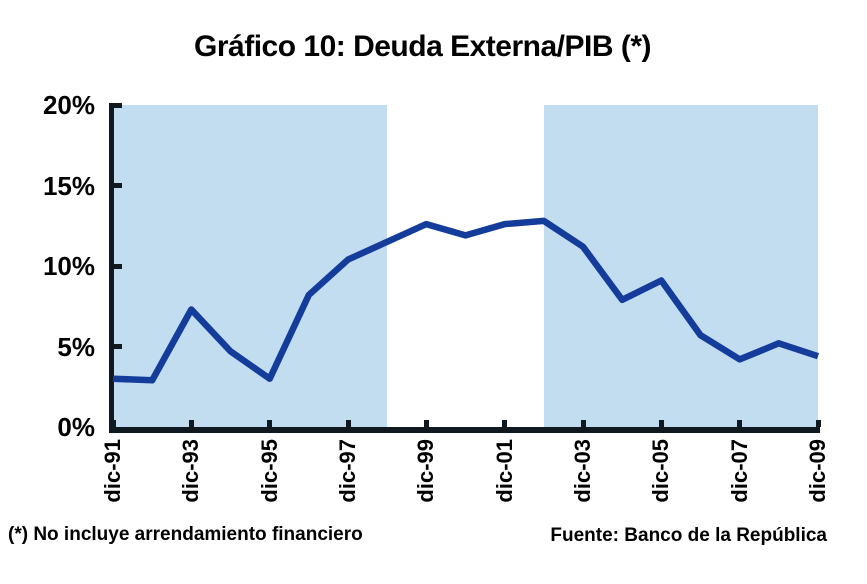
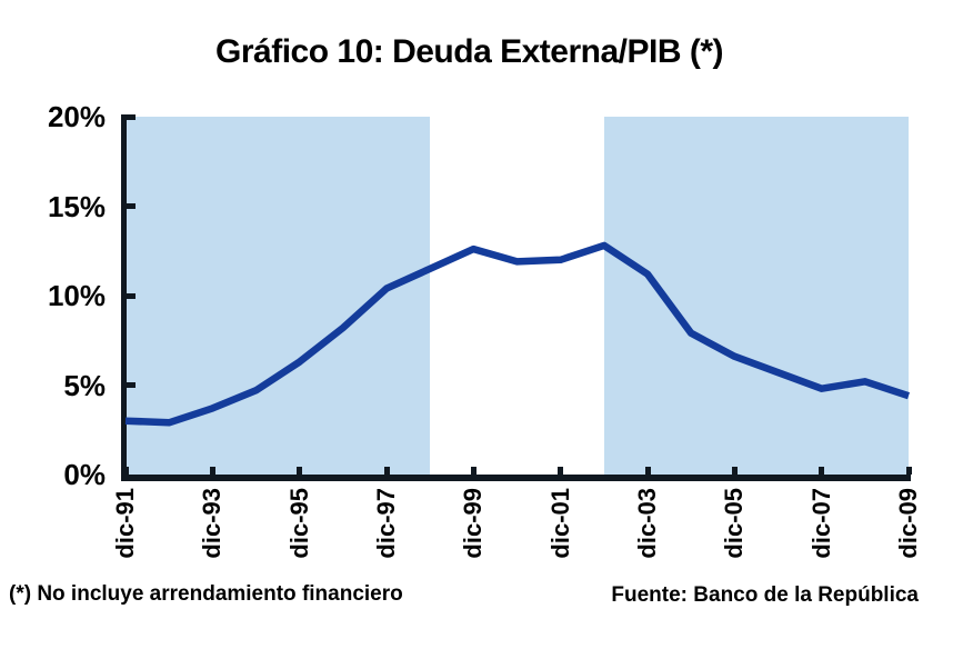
dic-93: 7.3% -> 3.7%
dic-95: 3.0% -> 6.3%
dic-01: 12.6% -> 12.0%
dic-05: 9.1% -> 6.6%
dic-07: 4.2% -> 4.8%
